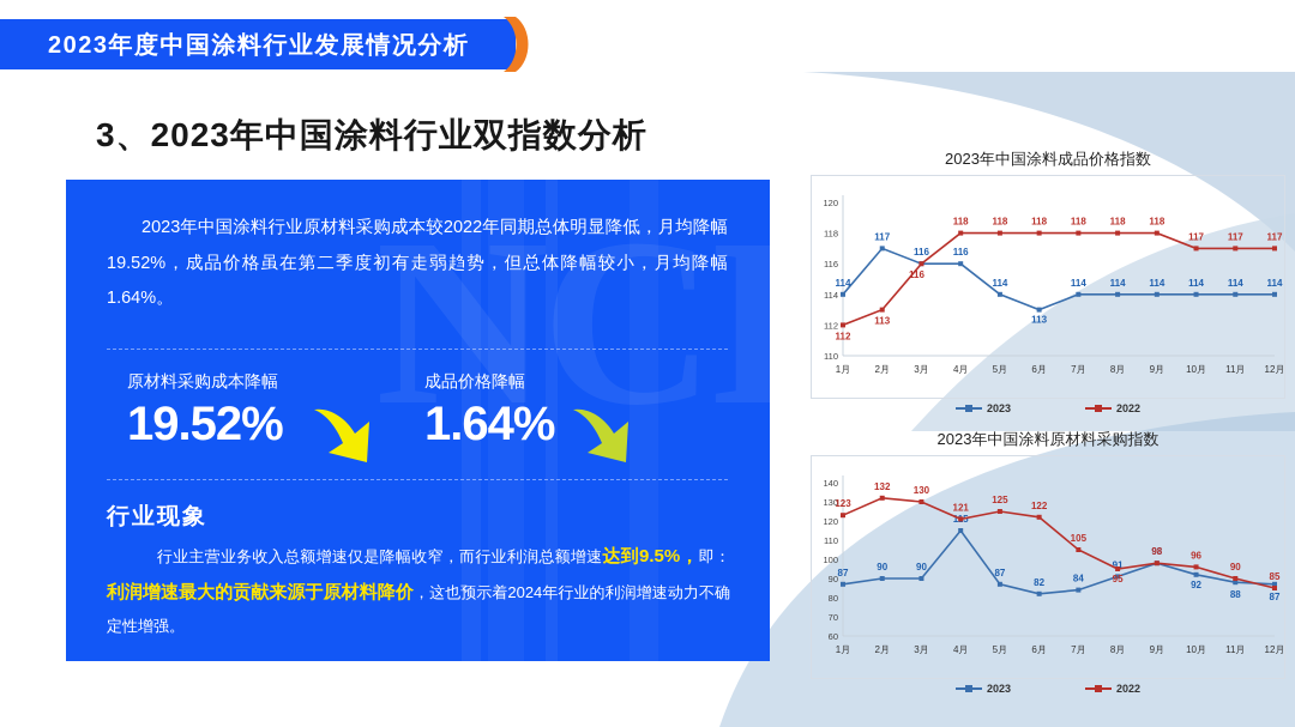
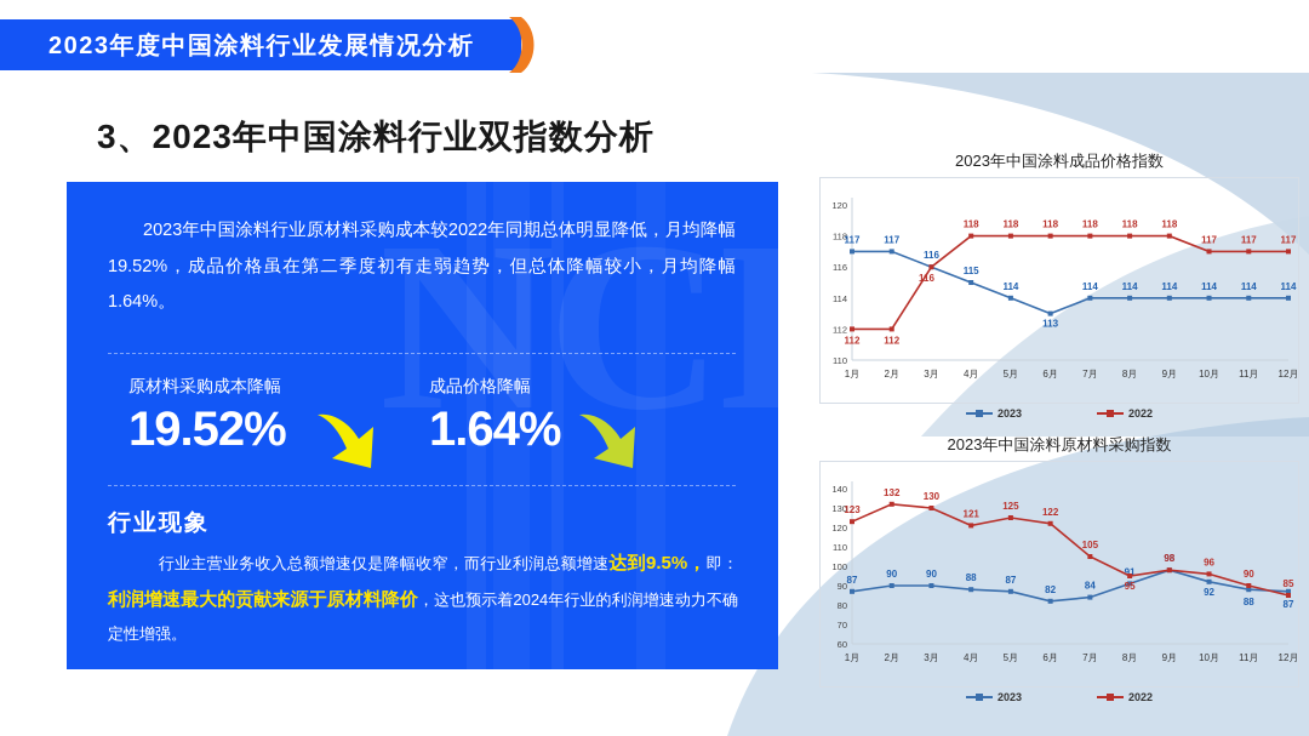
2023年中国涂料成品价格指数/2023/1月: 114 -> 117
2023年中国涂料成品价格指数/2022/2月: 113 -> 112
2023年中国涂料成品价格指数/2023/4月: 116 -> 115
2023年中国涂料原材料采购指数/2023/4月: 115 -> 88
